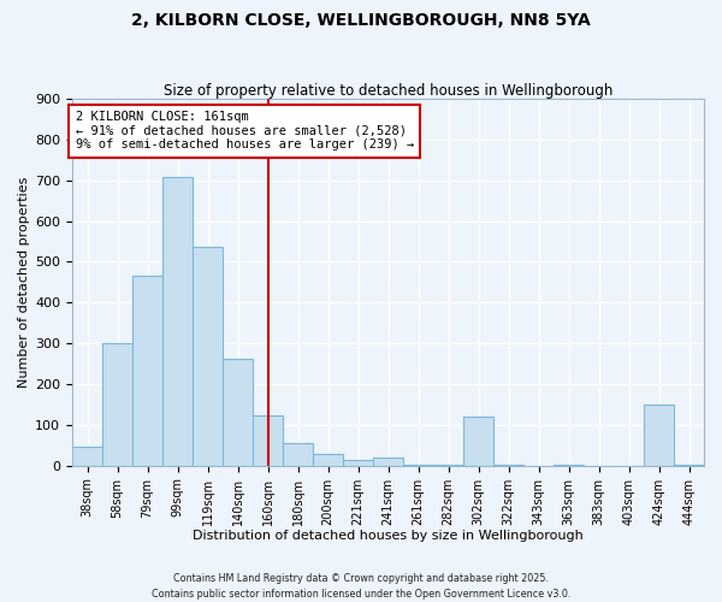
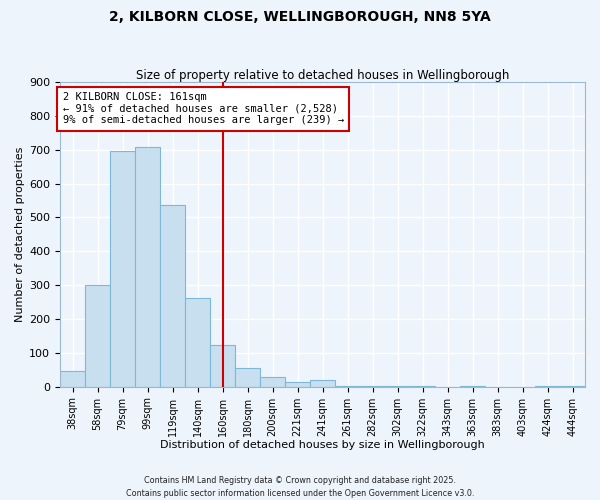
79sqm: 465 -> 695
302sqm: 120 -> 1
424sqm: 150 -> 1
